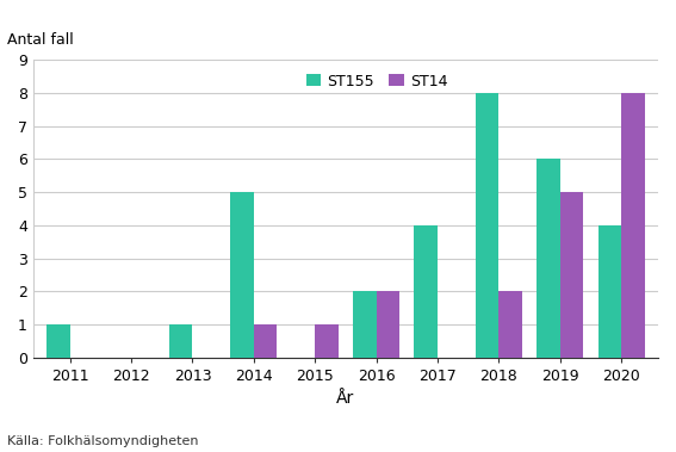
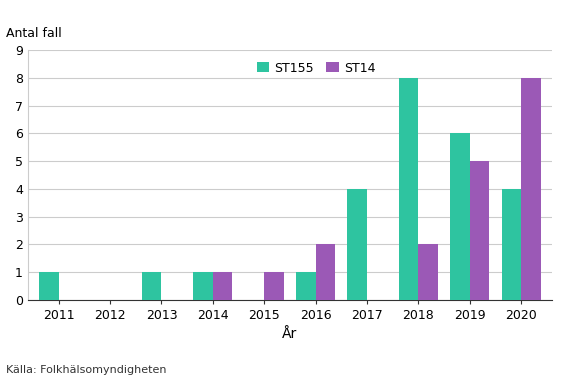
ST155/2014: 5 -> 1
ST155/2016: 2 -> 1
